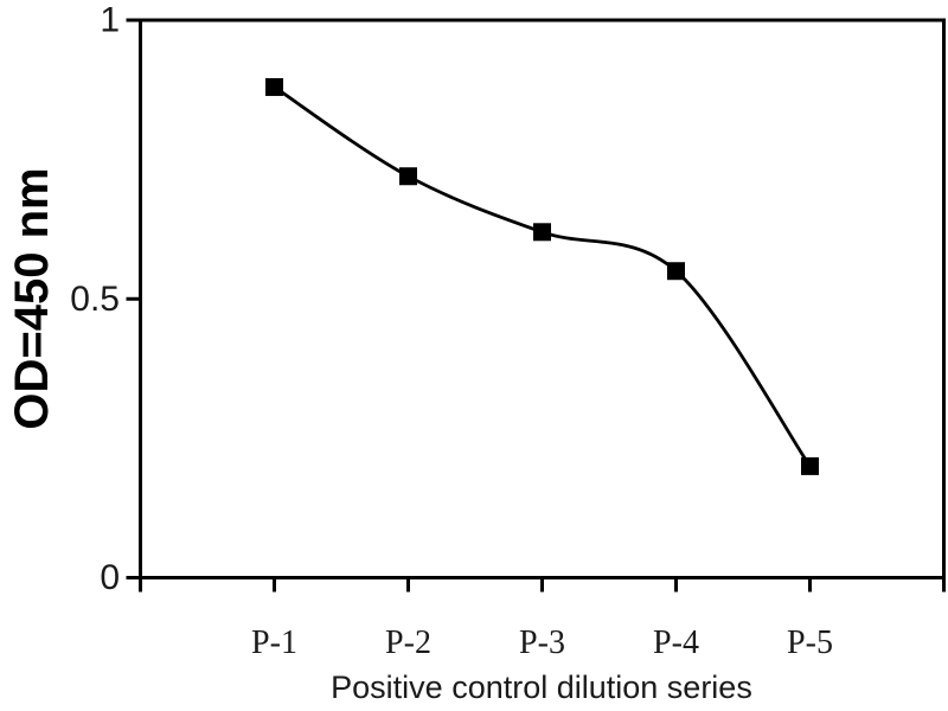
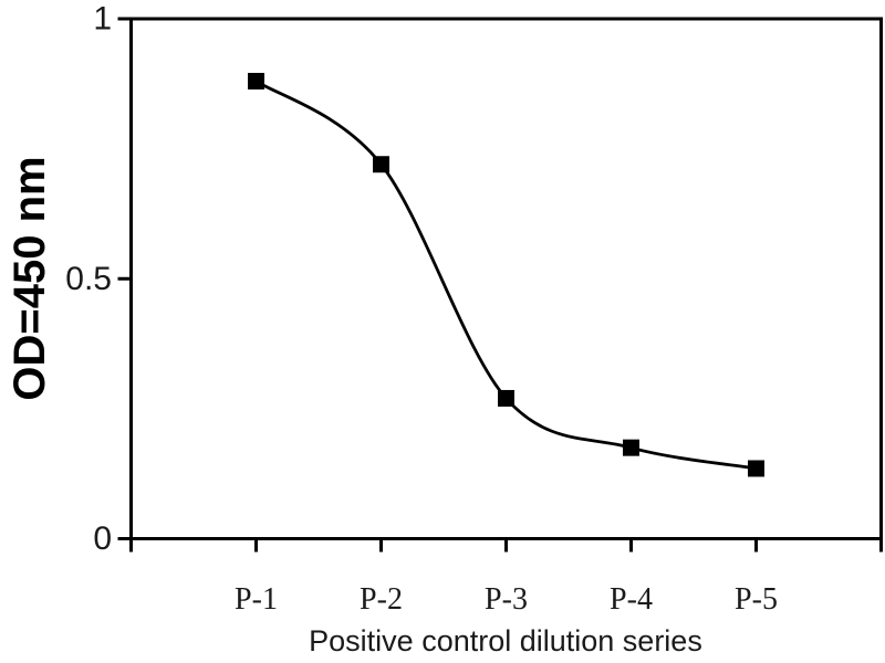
P-3: 0.62 -> 0.27
P-4: 0.55 -> 0.17
P-5: 0.20 -> 0.14
